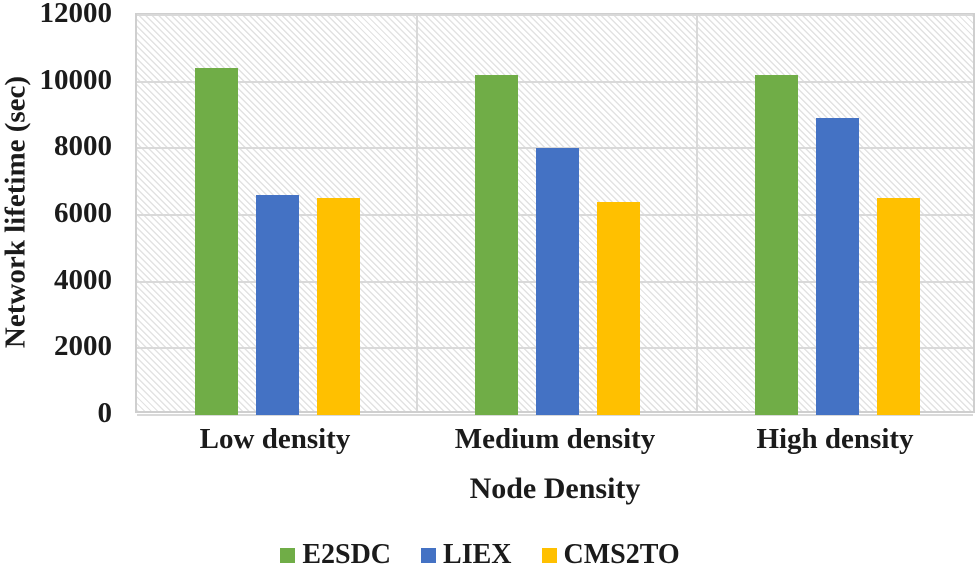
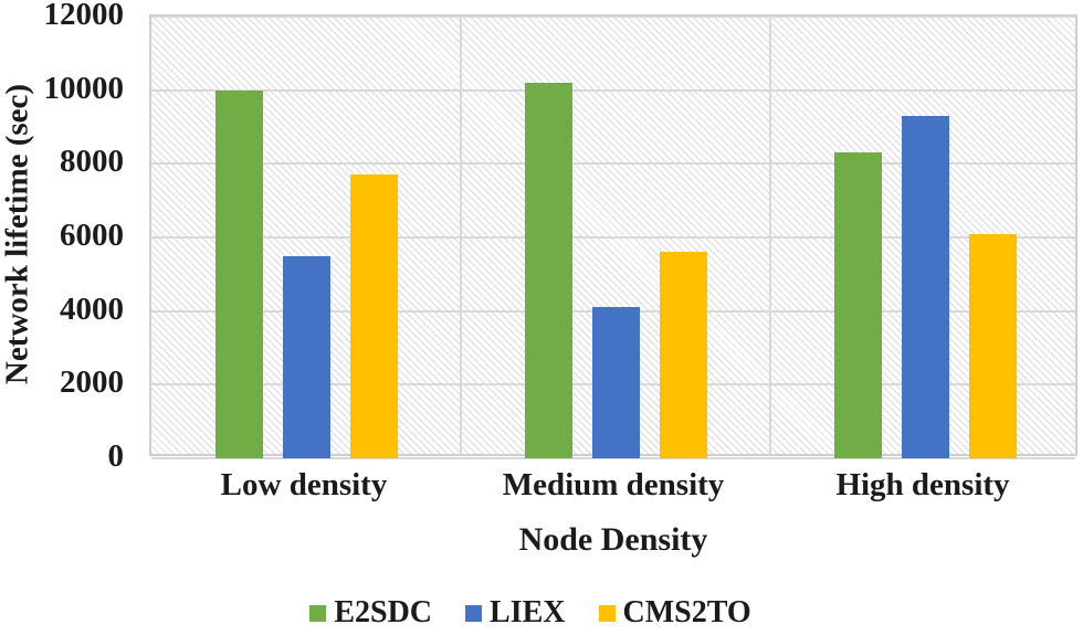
E2SDC/Low density: 10400 -> 10000
LIEX/Low density: 6600 -> 5500
CMS2TO/Low density: 6500 -> 7700
LIEX/Medium density: 8000 -> 4100
CMS2TO/Medium density: 6400 -> 5600
E2SDC/High density: 10200 -> 8300
LIEX/High density: 8900 -> 9300
CMS2TO/High density: 6500 -> 6100
